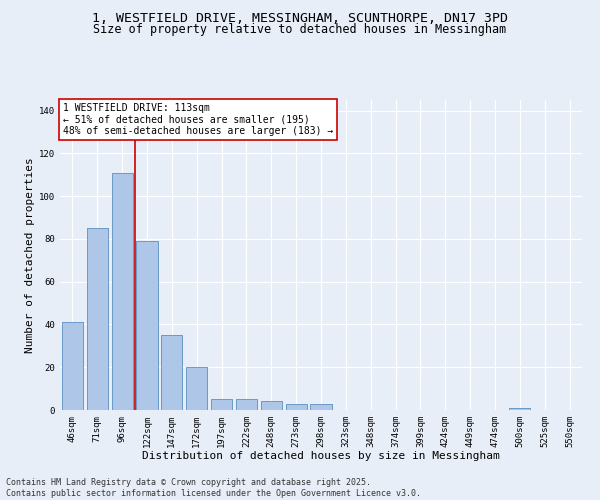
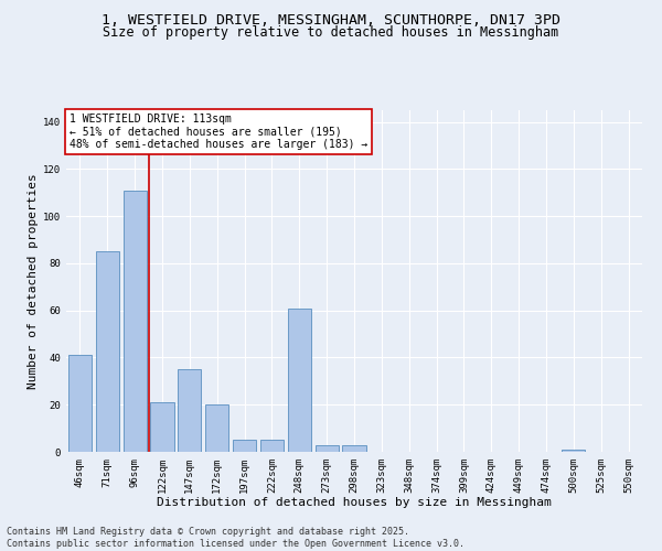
122sqm: 79 -> 21
248sqm: 4 -> 61
